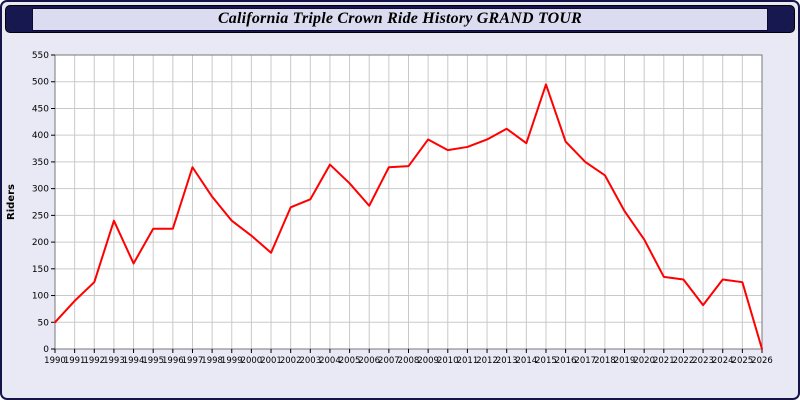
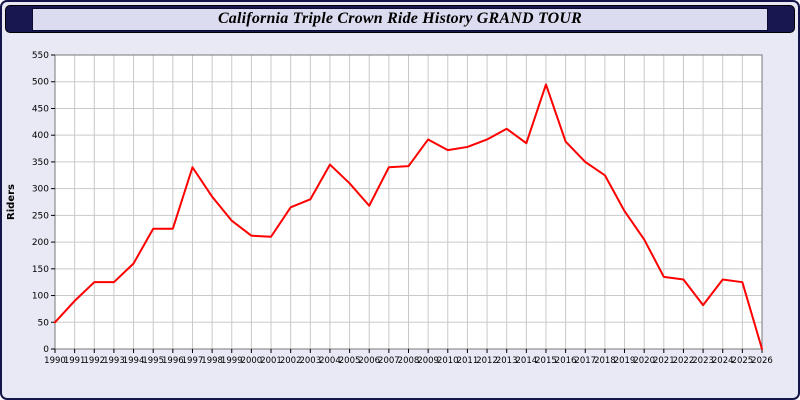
1993: 240 -> 120
2001: 180 -> 210
